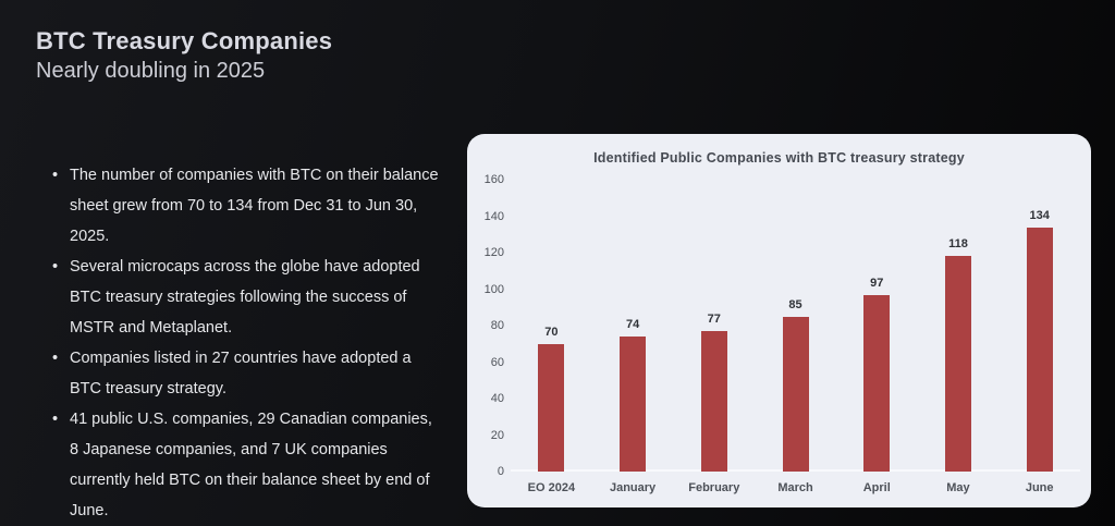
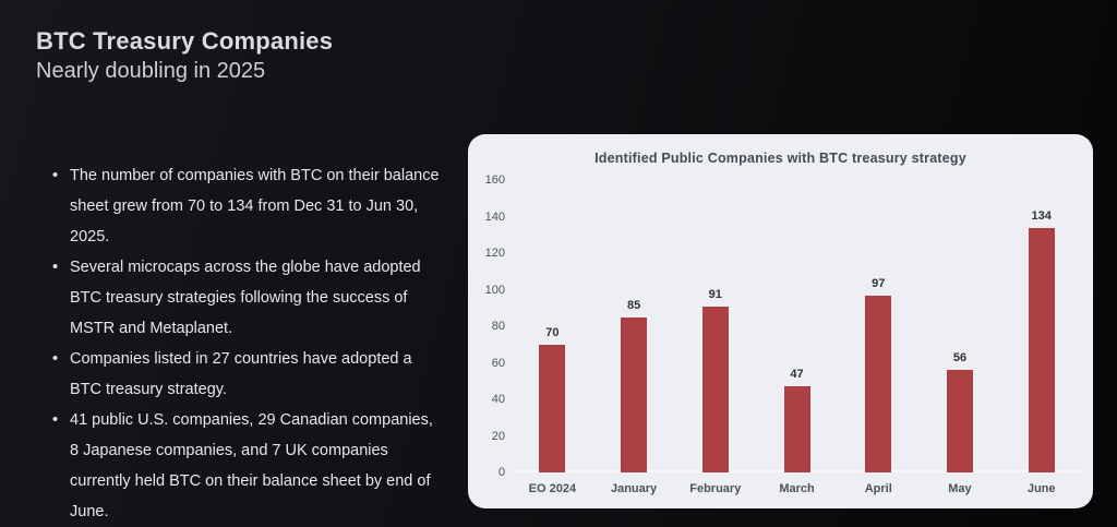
January: 74 -> 85
February: 77 -> 91
March: 85 -> 47
May: 118 -> 56
